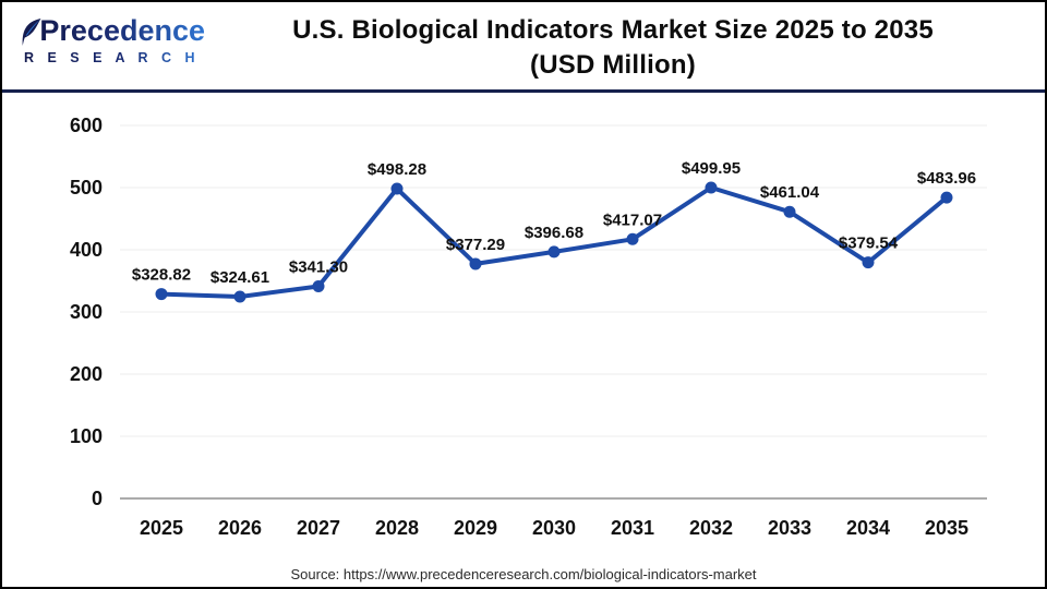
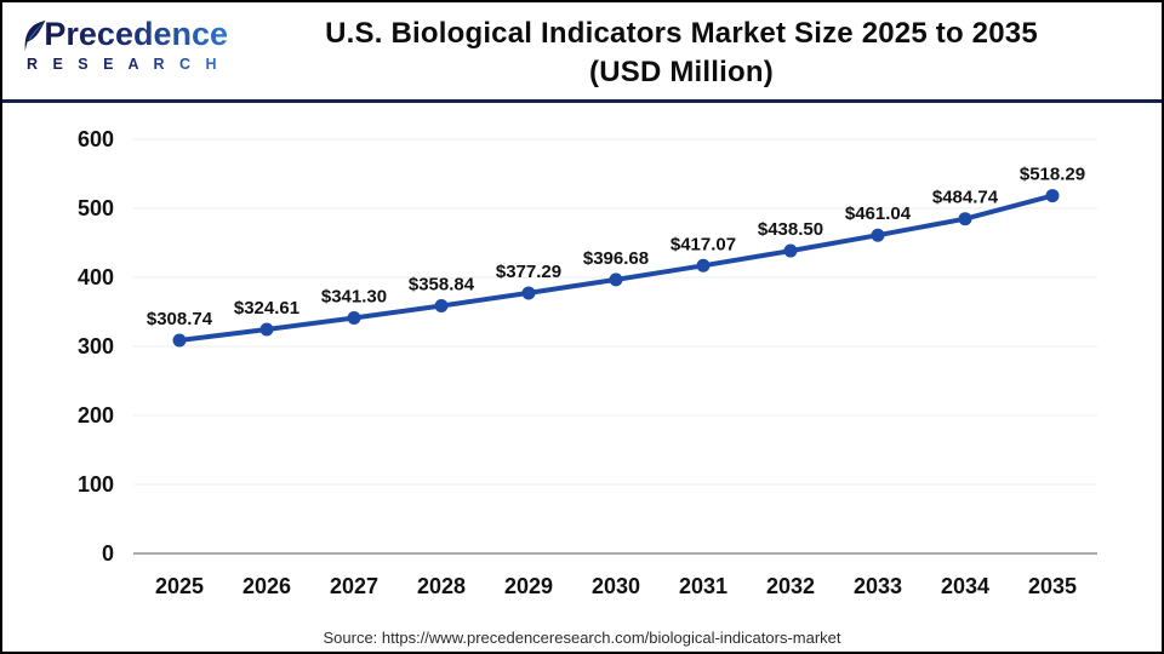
2025: $328.82 -> $308.74
2028: $498.28 -> $358.84
2032: $499.95 -> $438.50
2034: $379.54 -> $484.74
2035: $483.96 -> $518.29
